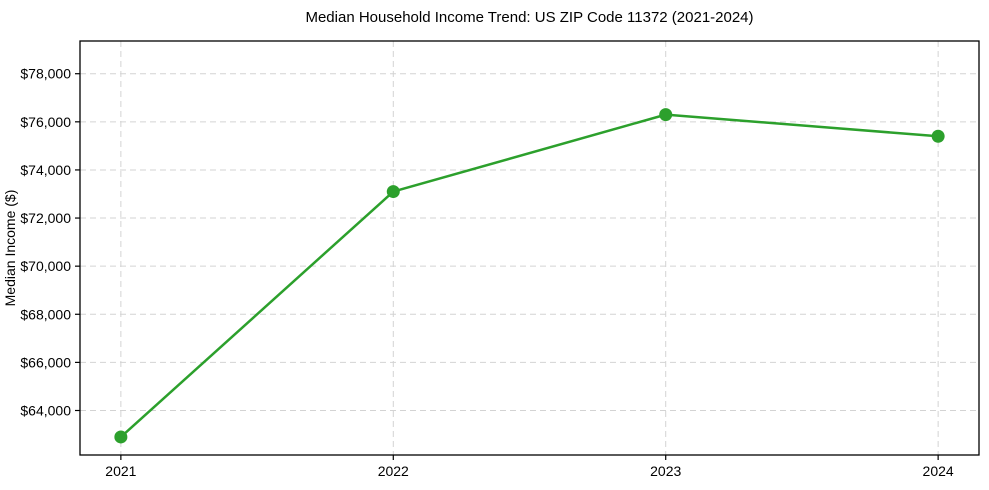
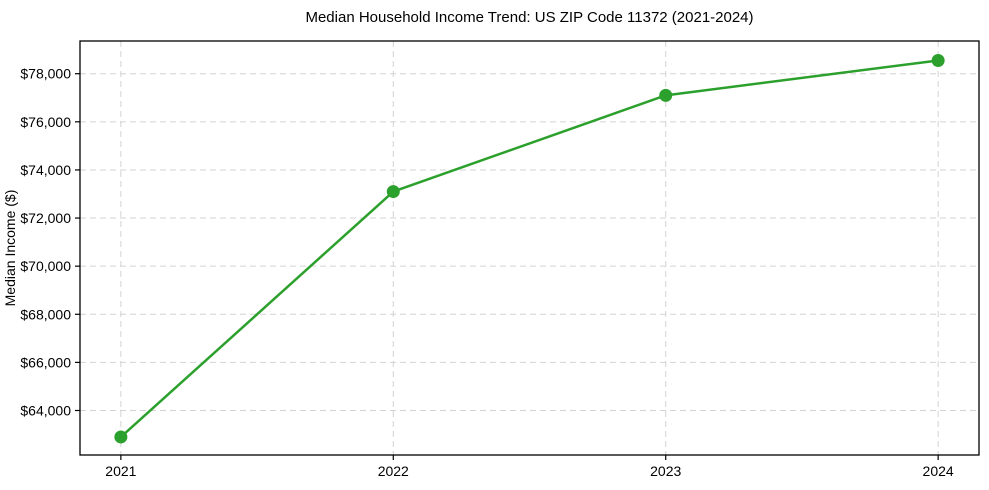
2023: $76300 -> $77100
2024: $75400 -> $78600
